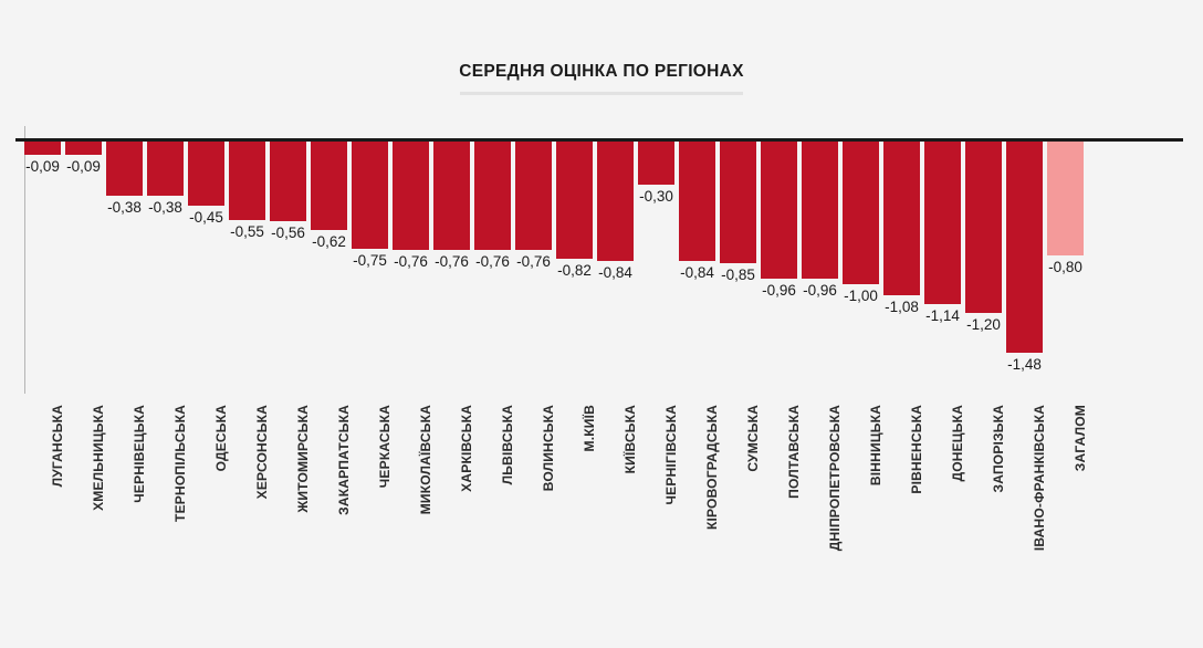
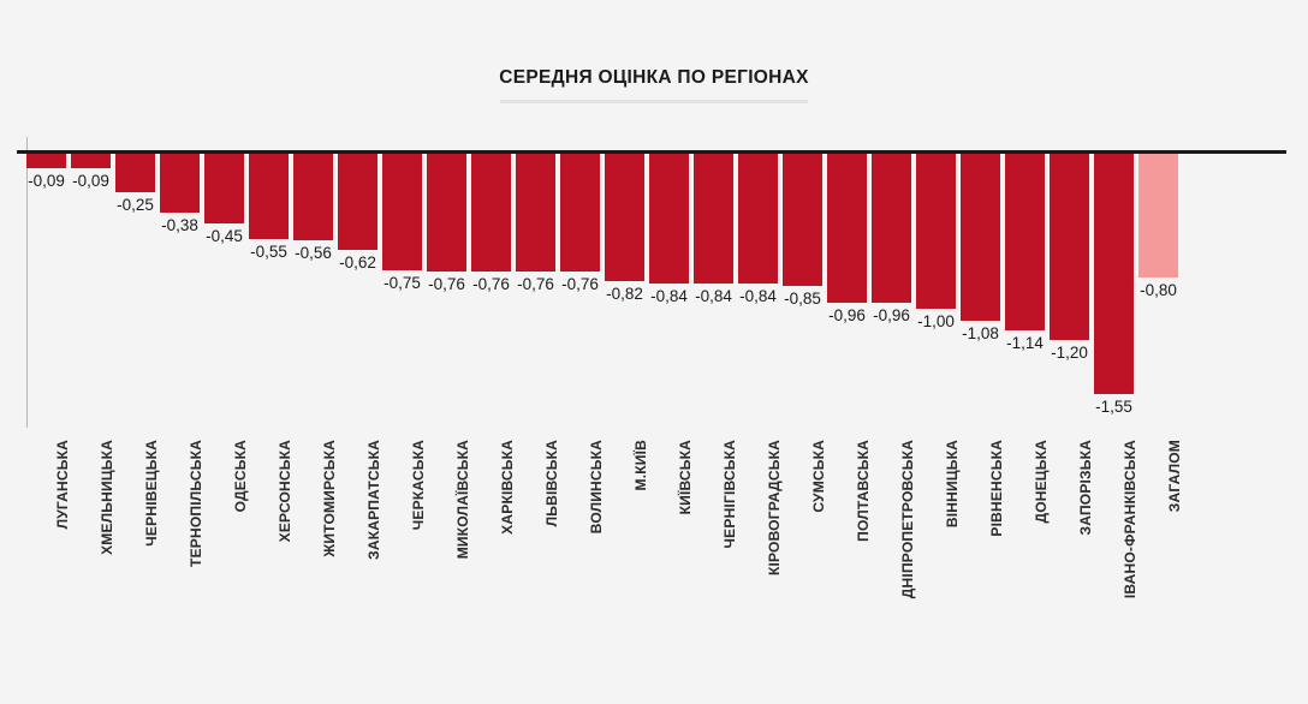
ЧЕРНІВЕЦЬКА: -0,38 -> -0,25
ЧЕРНІГІВСЬКА: -0,30 -> -0,84
ІВАНО-ФРАНКІВСЬКА: -1,48 -> -1,55
